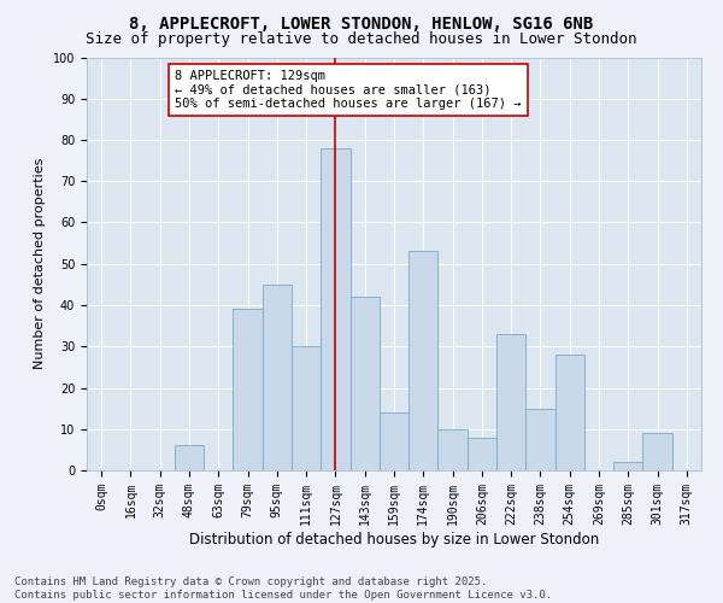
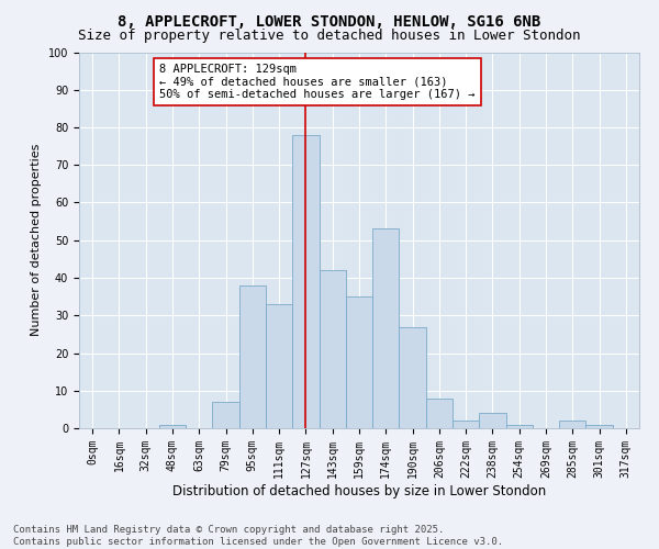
48sqm: 6 -> 1
79sqm: 39 -> 7
95sqm: 45 -> 38
111sqm: 30 -> 33
159sqm: 14 -> 35
190sqm: 10 -> 27
222sqm: 33 -> 2
238sqm: 15 -> 4
254sqm: 28 -> 1
301sqm: 9 -> 1
